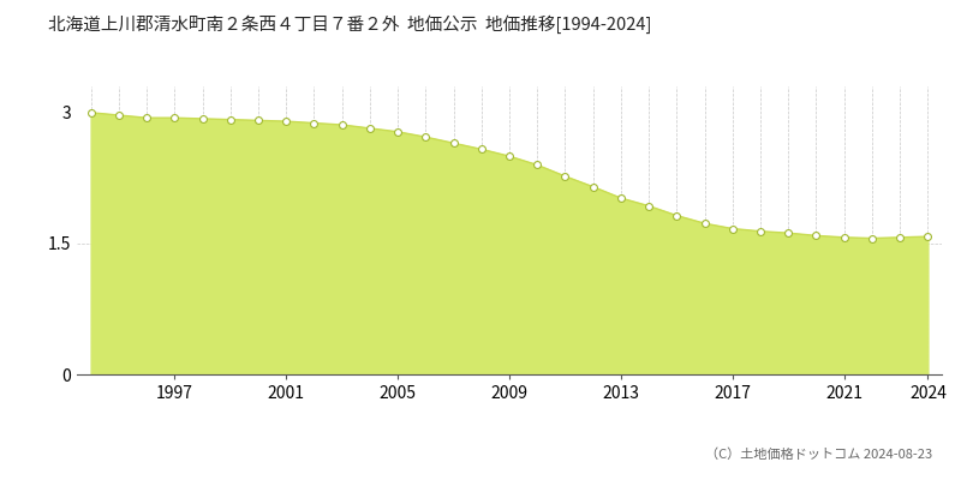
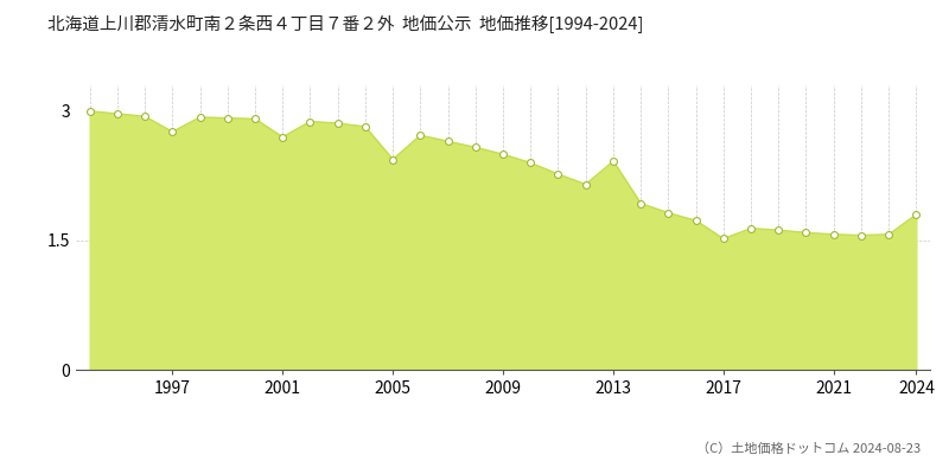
1997: 2.94 -> 2.76
2001: 2.90 -> 2.70
2005: 2.78 -> 2.44
2013: 2.02 -> 2.42
2017: 1.67 -> 1.52
2024: 1.58 -> 1.80
